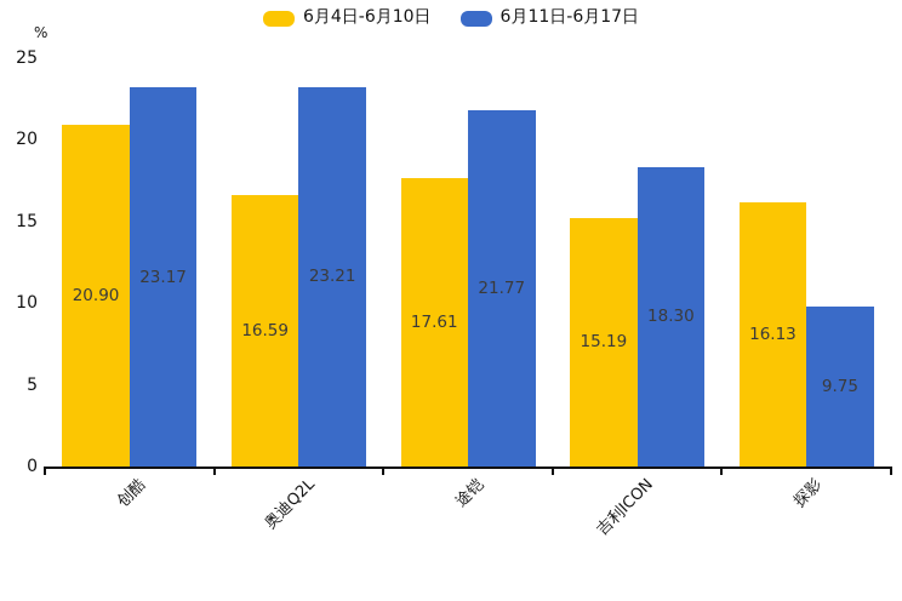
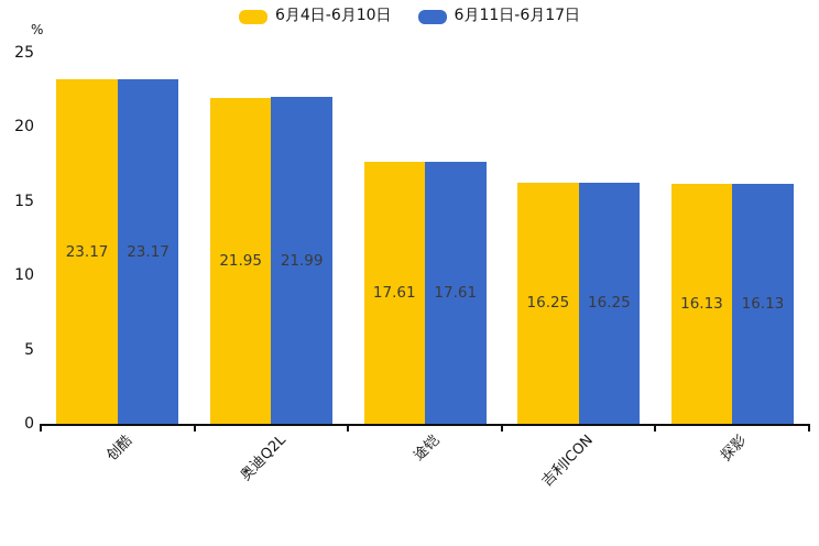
6月4日-6月10日/创酷: 20.90 -> 23.17
6月4日-6月10日/奥迪Q2L: 16.59 -> 21.95
6月11日-6月17日/奥迪Q2L: 23.21 -> 21.99
6月11日-6月17日/途铠: 21.77 -> 17.61
6月4日-6月10日/吉利ICON: 15.19 -> 16.25
6月11日-6月17日/吉利ICON: 18.30 -> 16.25
6月11日-6月17日/探影: 9.75 -> 16.13
